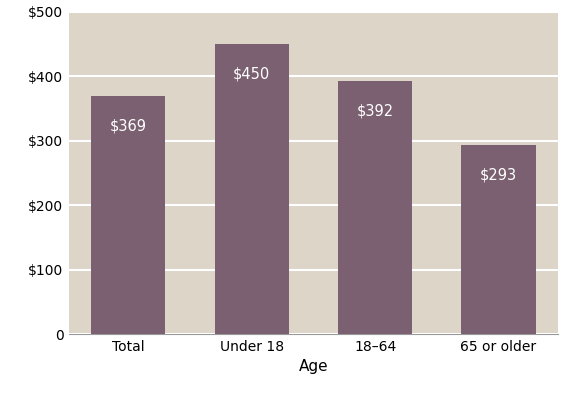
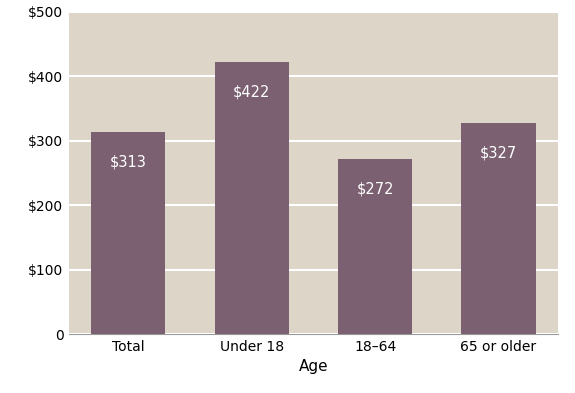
Total: $369 -> $313
Under 18: $450 -> $422
18–64: $392 -> $272
65 or older: $293 -> $327
